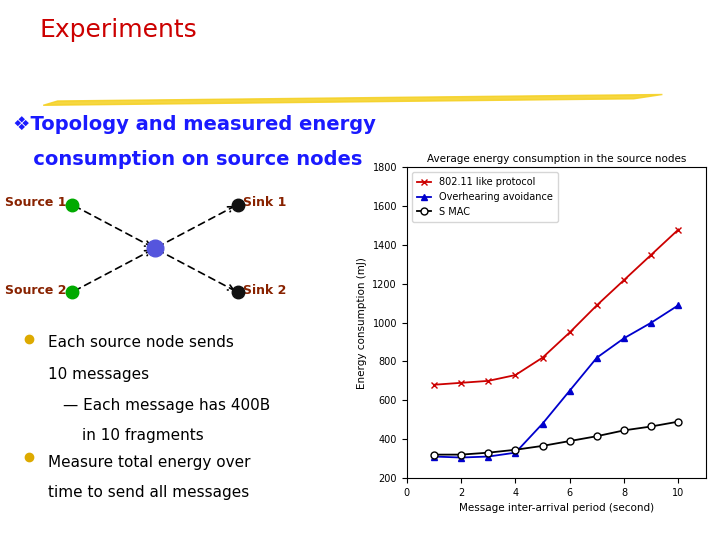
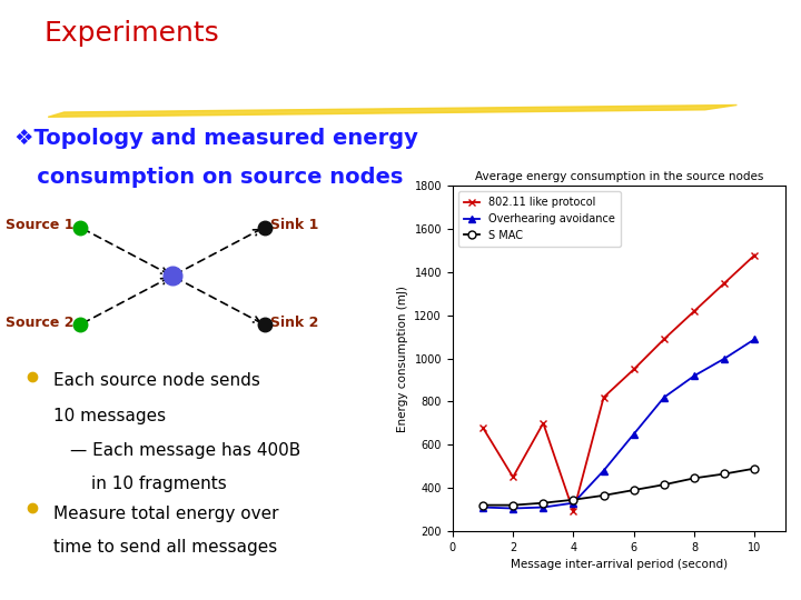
802.11 like protocol/2: 690 -> 450
802.11 like protocol/4: 730 -> 290
